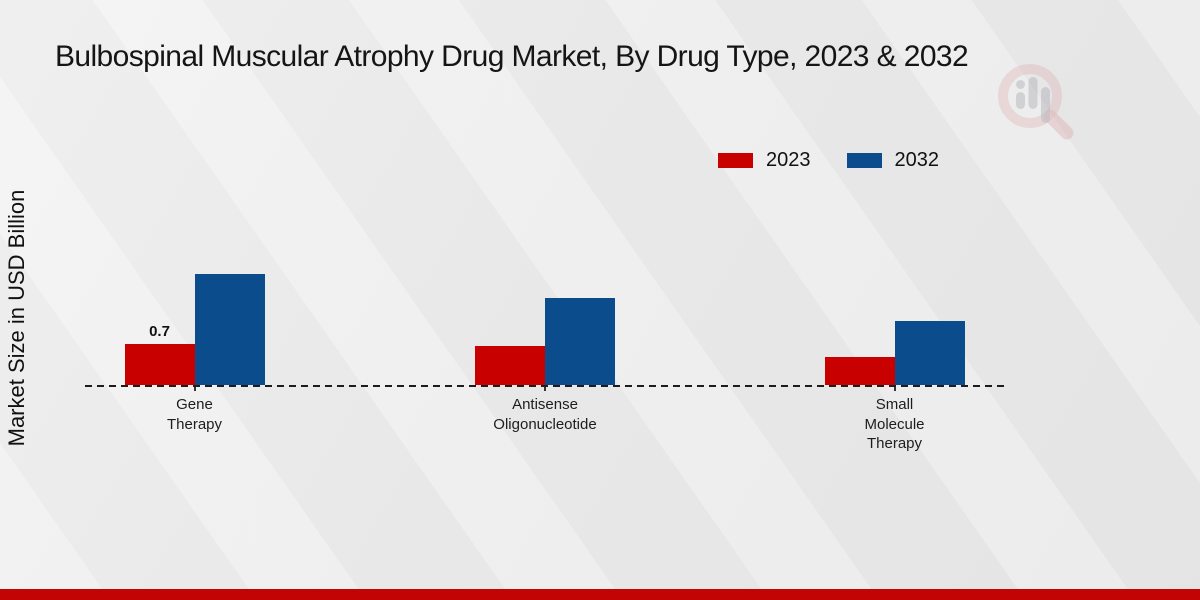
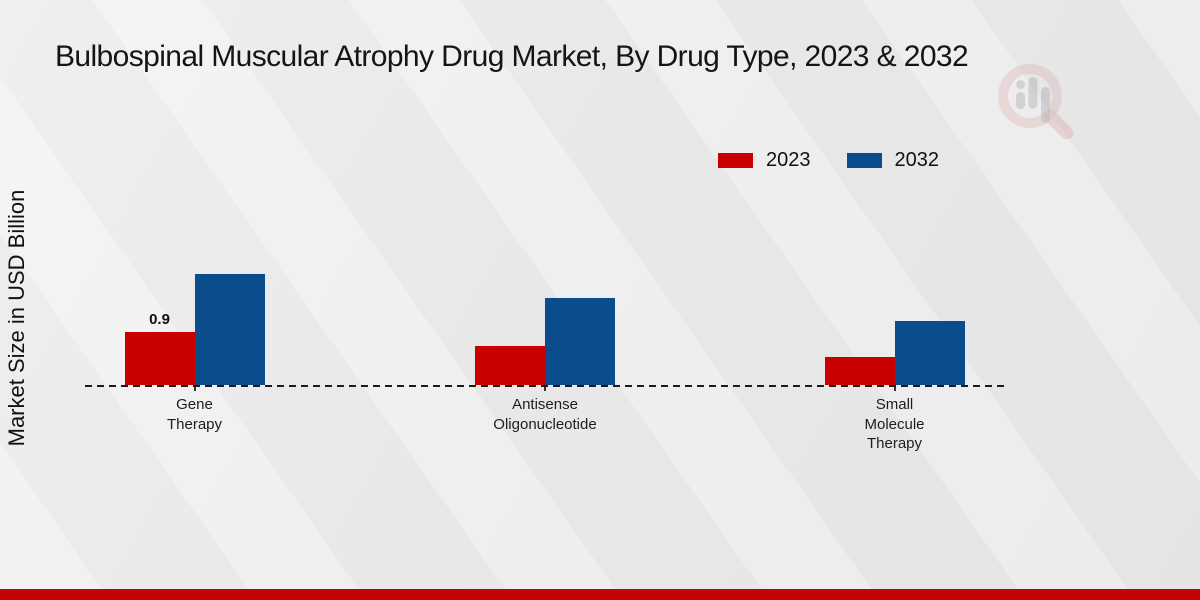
2023/Gene Therapy: 0.7 -> 0.9
